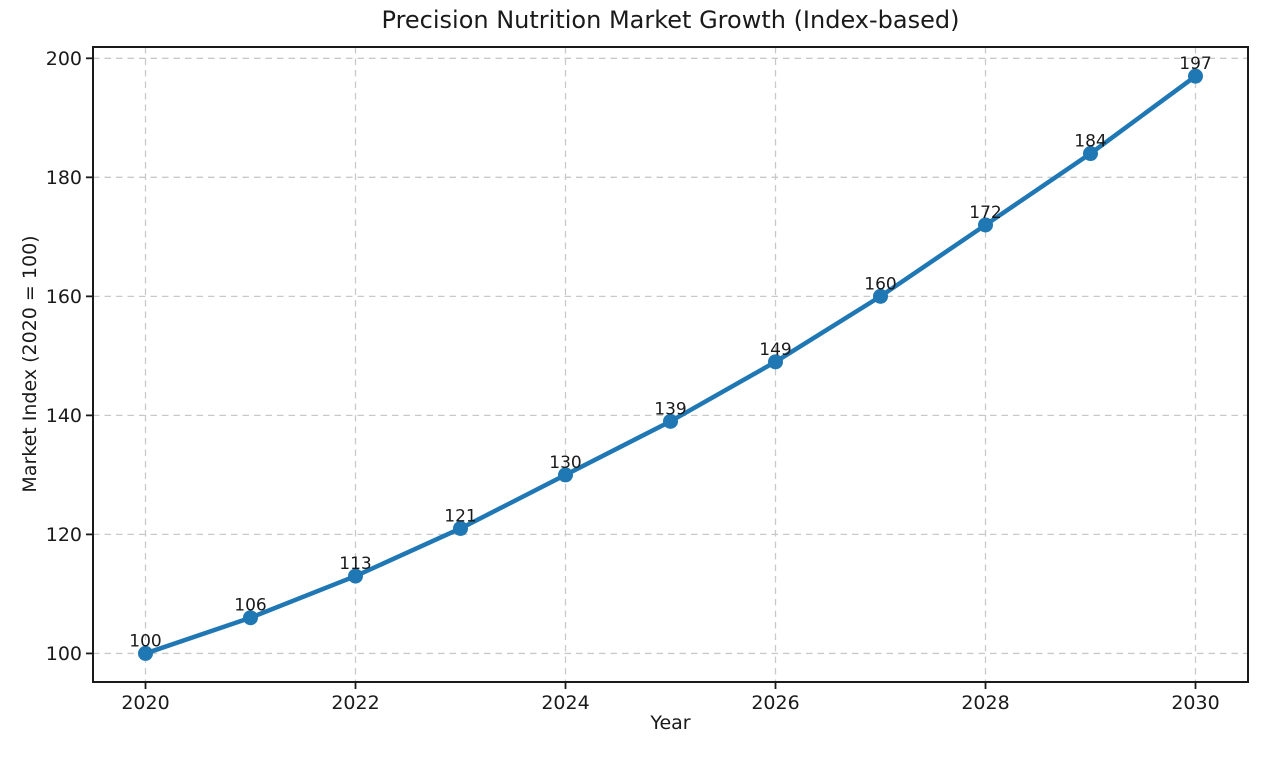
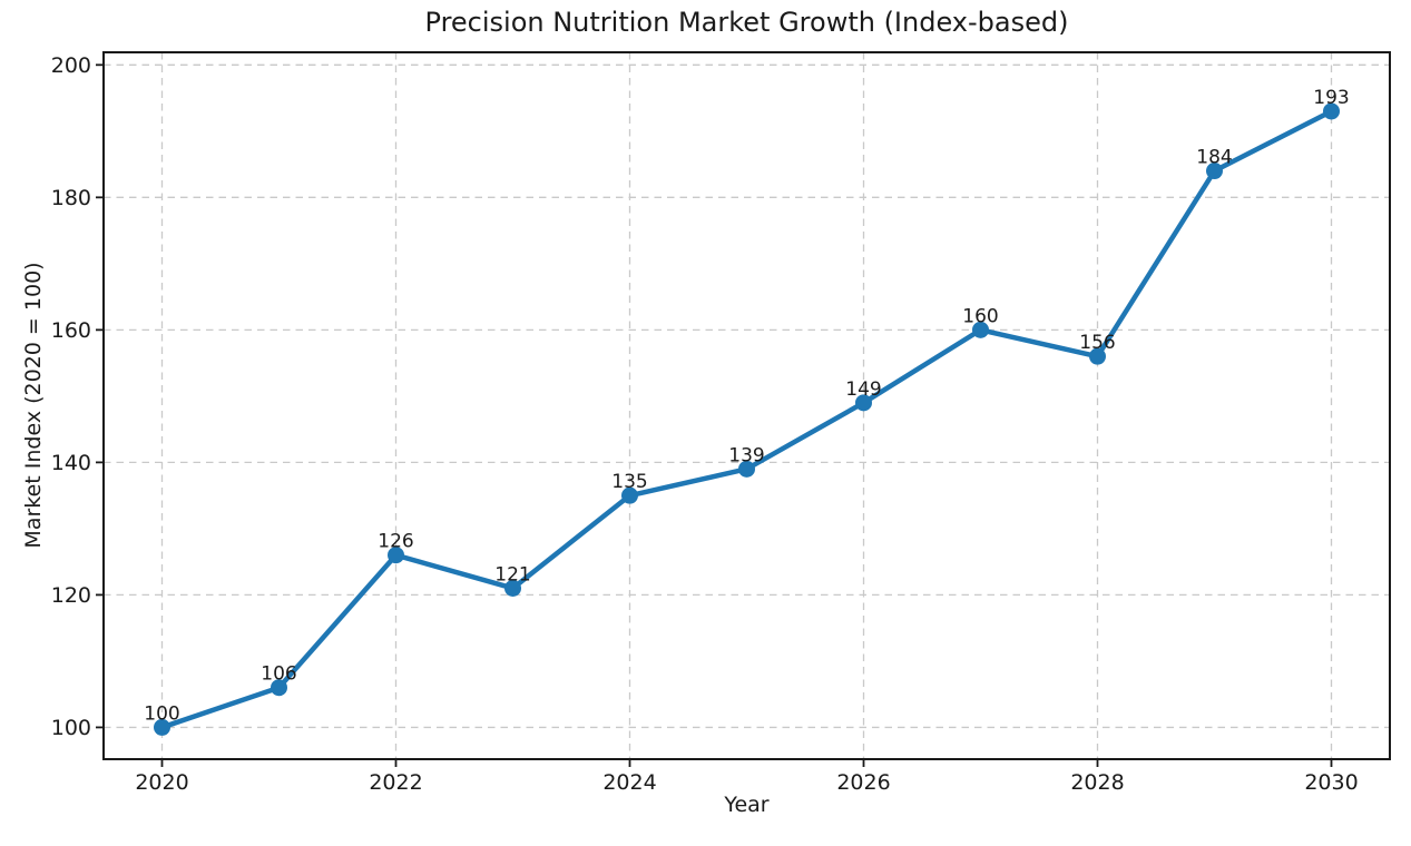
2022: 113 -> 126
2024: 130 -> 135
2028: 172 -> 156
2030: 197 -> 193
